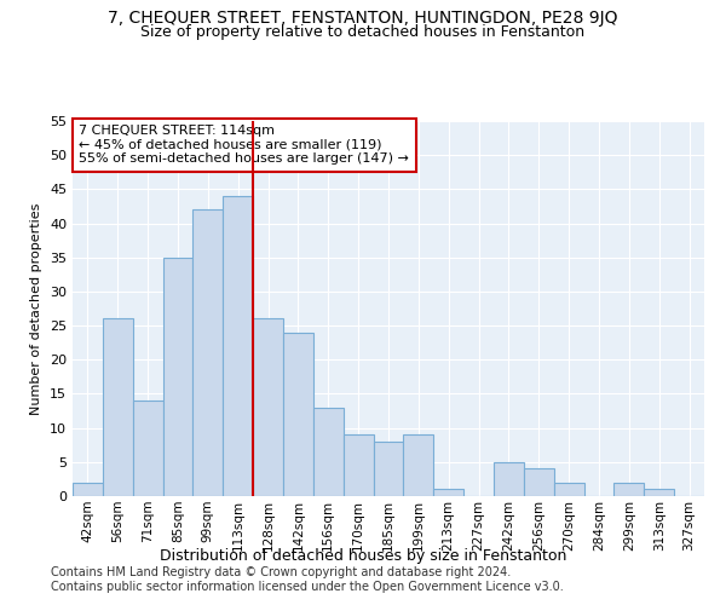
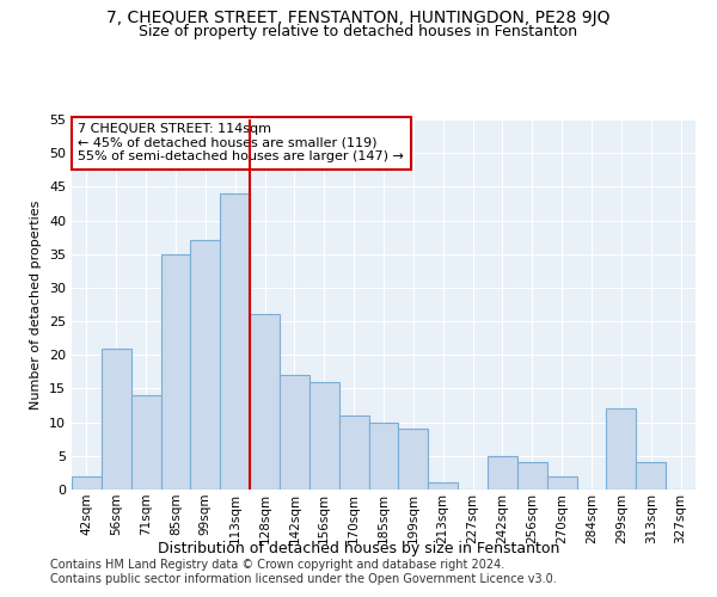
56sqm: 26 -> 21
99sqm: 42 -> 37
142sqm: 24 -> 17
156sqm: 13 -> 16
170sqm: 9 -> 11
185sqm: 8 -> 10
299sqm: 2 -> 12
313sqm: 1 -> 4
